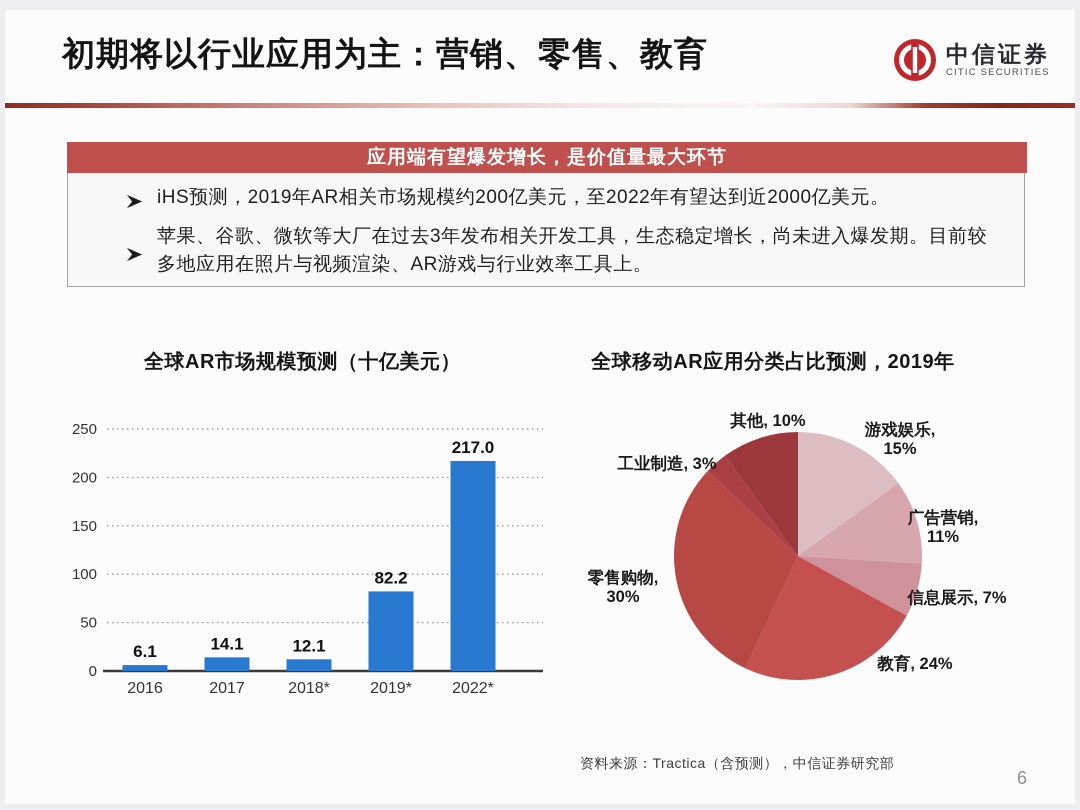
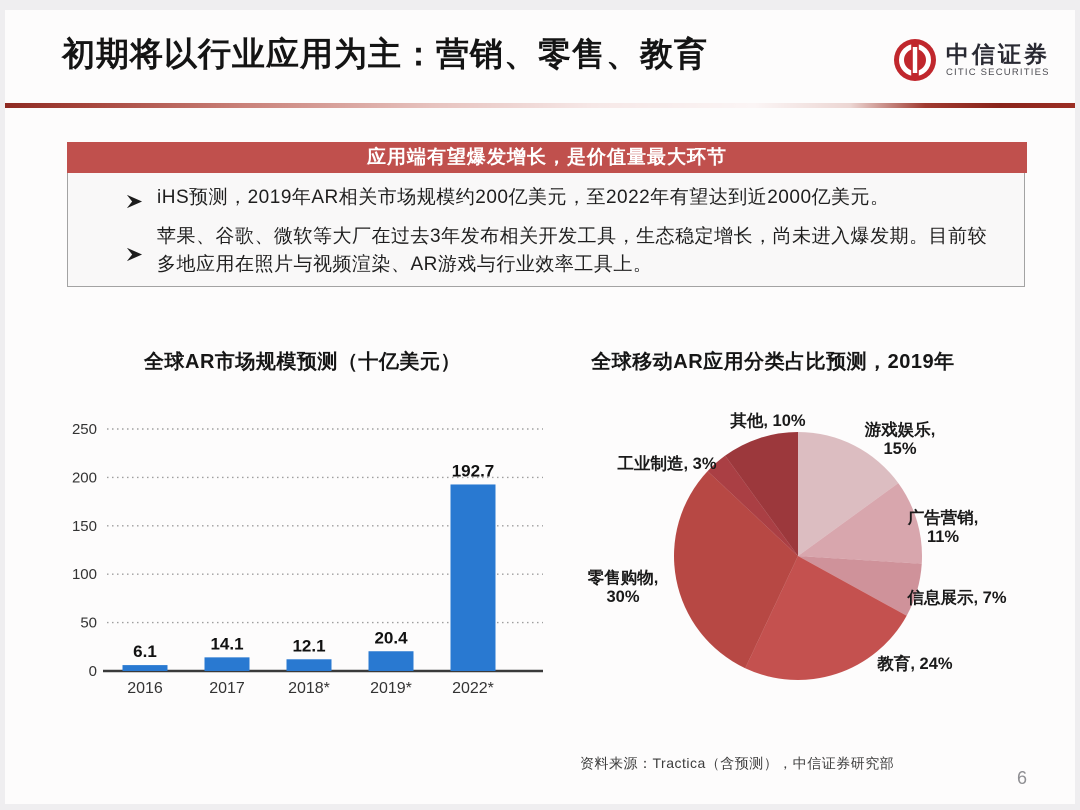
全球AR市场规模预测（十亿美元）/2019*: 82.2 -> 20.4
全球AR市场规模预测（十亿美元）/2022*: 217.0 -> 192.7
